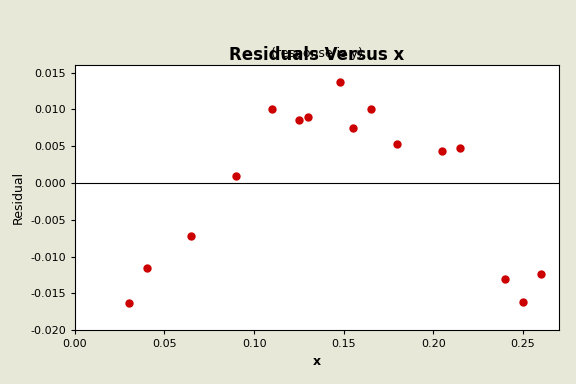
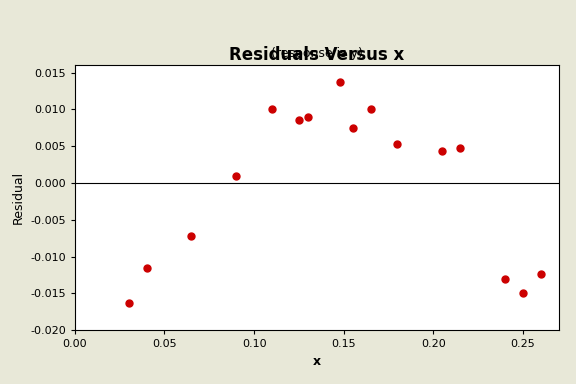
0.25: -0.0162 -> -0.0150
